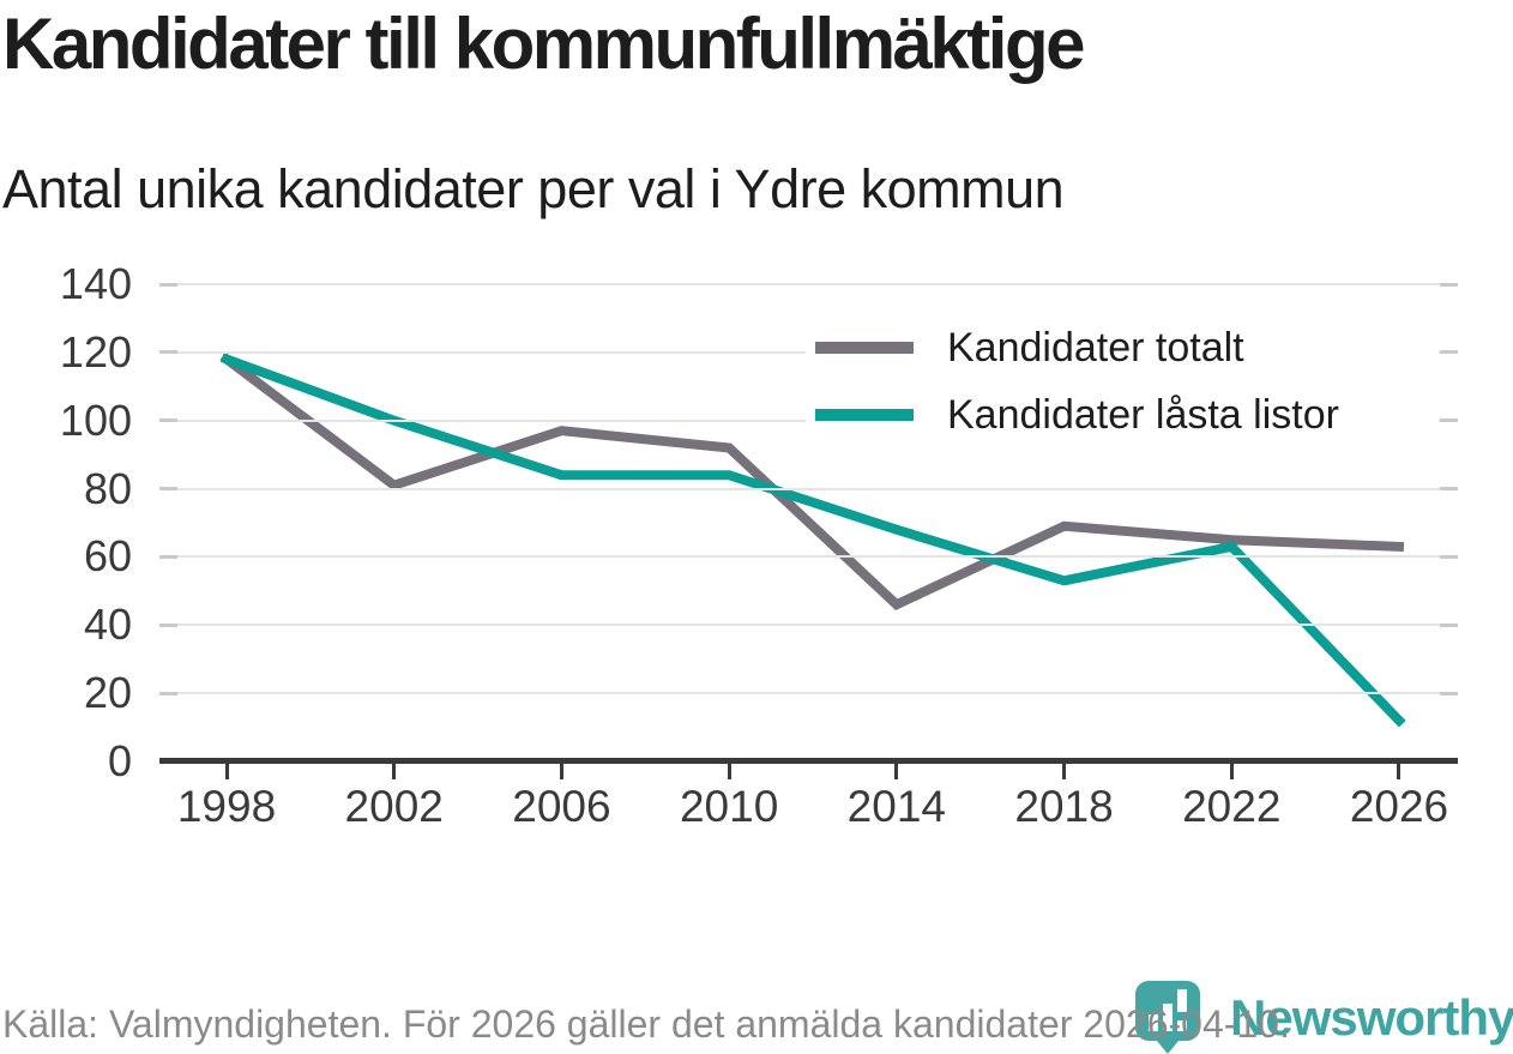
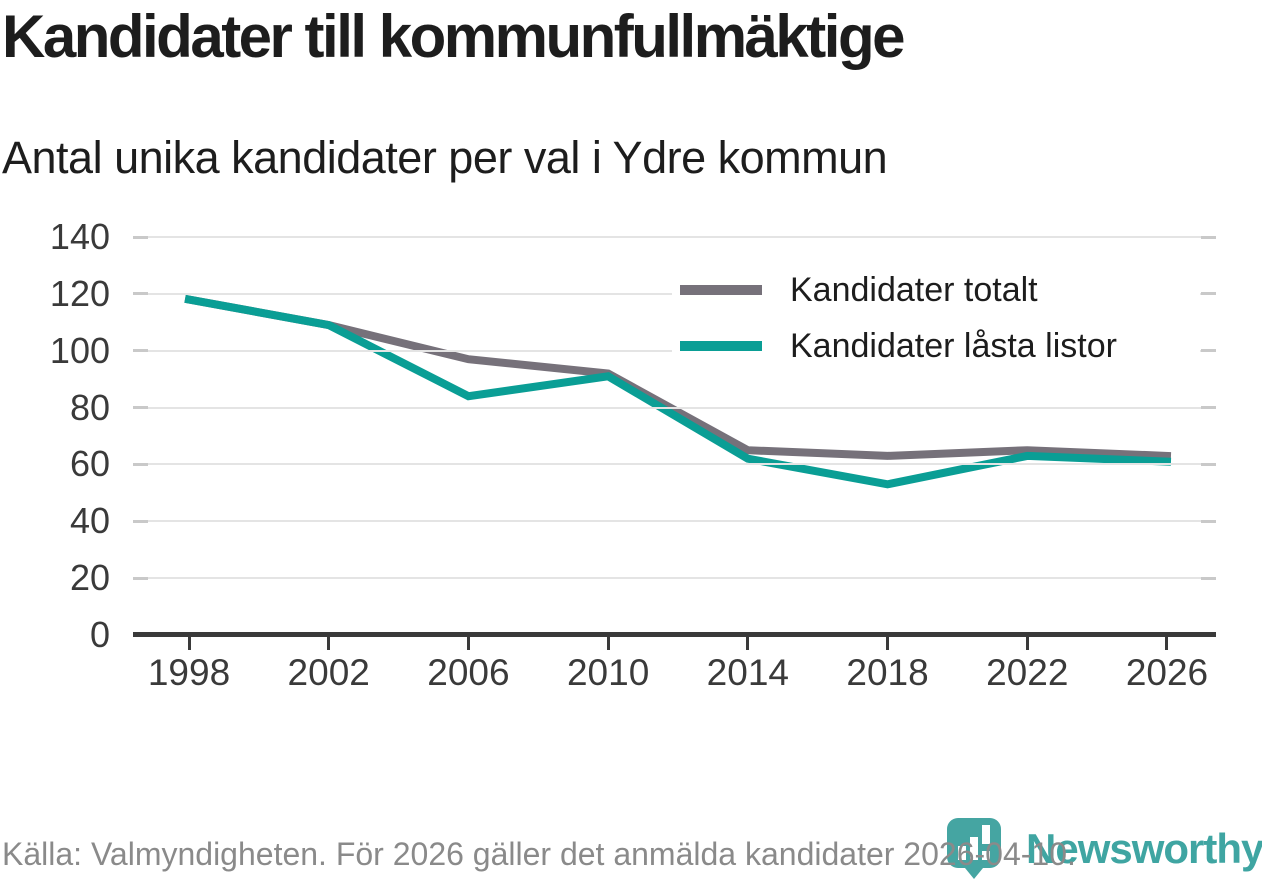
Kandidater totalt/2002: 81 -> 109
Kandidater låsta listor/2002: 100 -> 109
Kandidater låsta listor/2010: 84 -> 91
Kandidater totalt/2014: 46 -> 65
Kandidater låsta listor/2014: 68 -> 62
Kandidater totalt/2018: 69 -> 63
Kandidater låsta listor/2026: 12 -> 61
